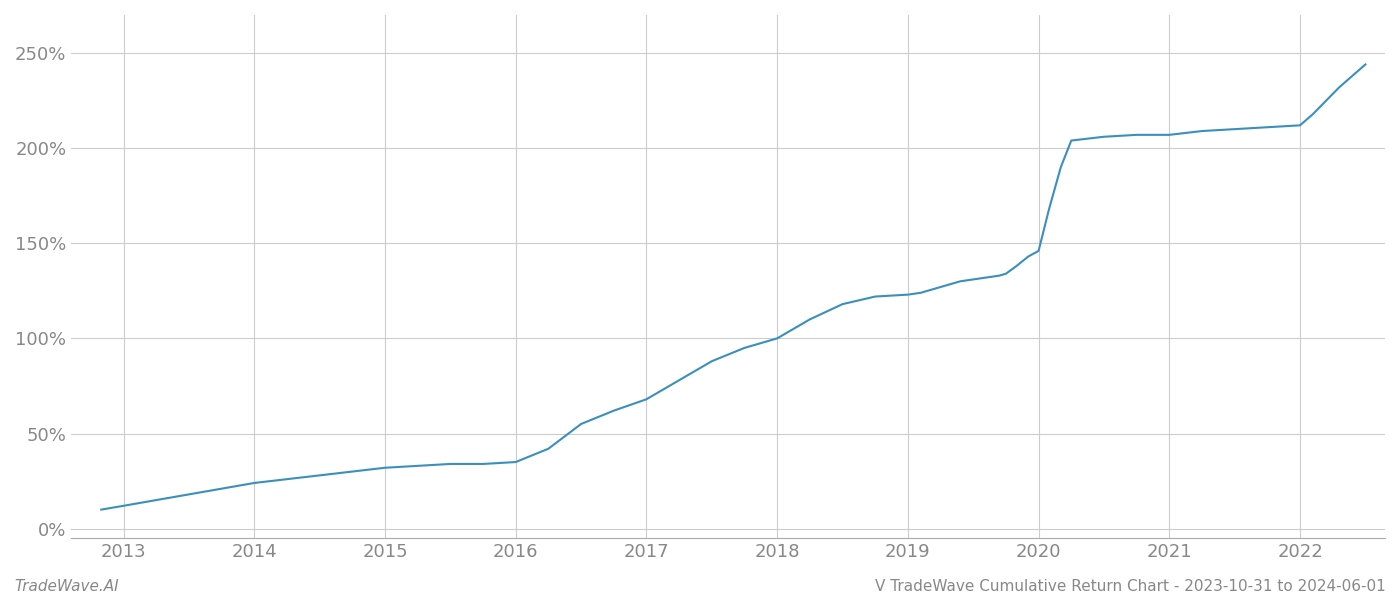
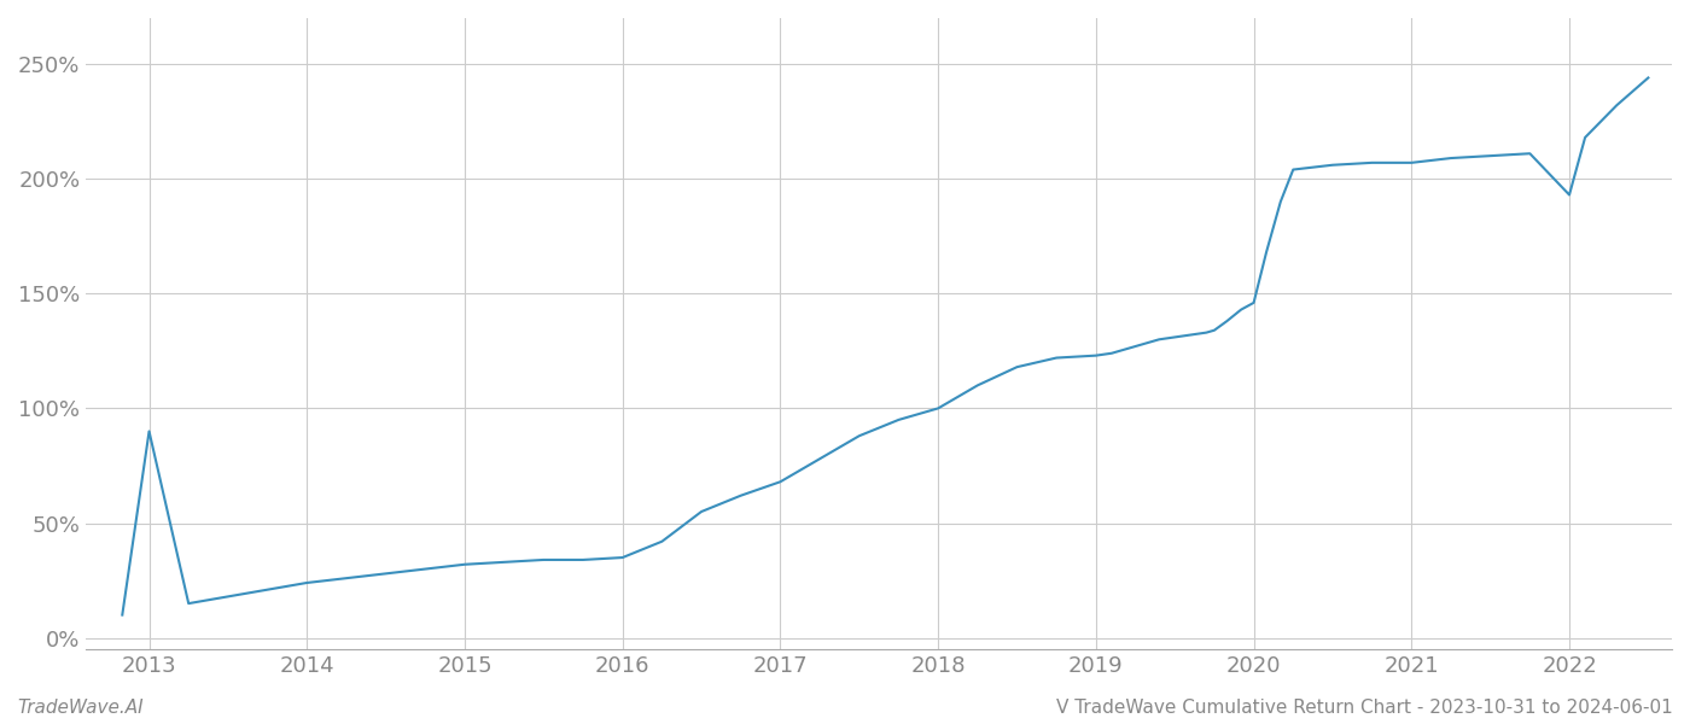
2013: 12% -> 90%
2022: 212% -> 193%
